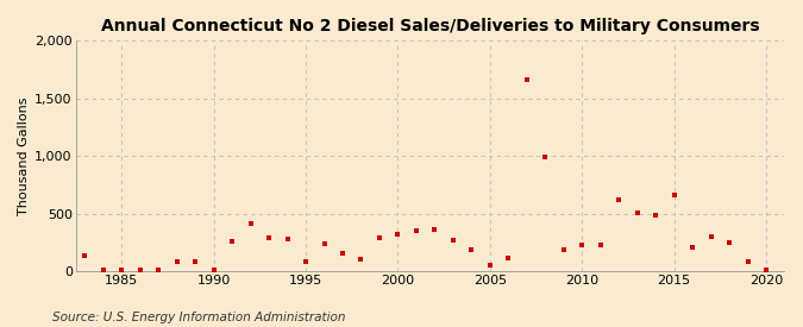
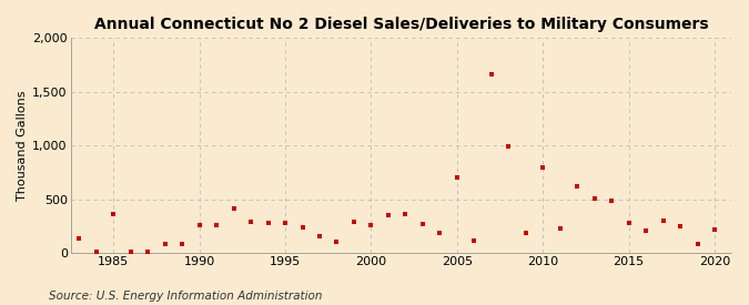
1985: 0 -> 360
1990: 10 -> 260
1995: 80 -> 280
2000: 320 -> 260
2005: 60 -> 700
2010: 220 -> 800
2015: 660 -> 280
2020: 10 -> 220
